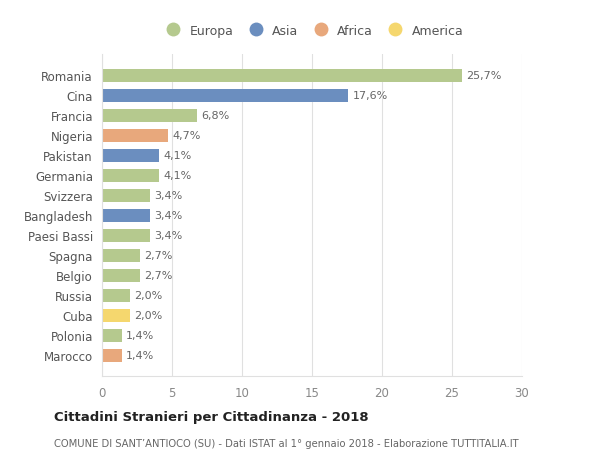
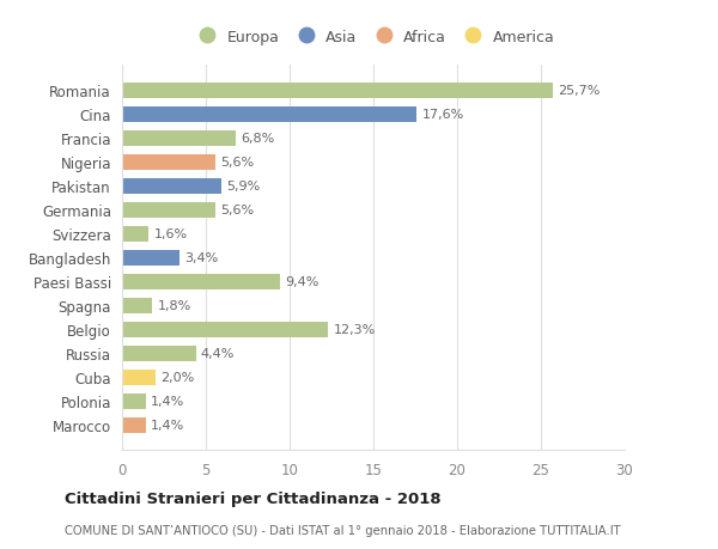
Nigeria: 4,7% -> 5,6%
Pakistan: 4,1% -> 5,9%
Germania: 4,1% -> 5,6%
Svizzera: 3,4% -> 1,6%
Paesi Bassi: 3,4% -> 9,4%
Spagna: 2,7% -> 1,8%
Belgio: 2,7% -> 12,3%
Russia: 2,0% -> 4,4%
